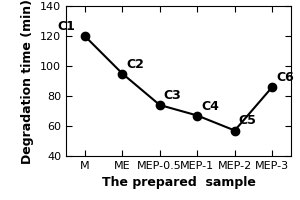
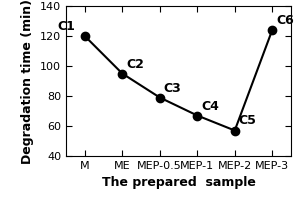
MEP-0.5: 74 -> 79
MEP-3: 86 -> 124
